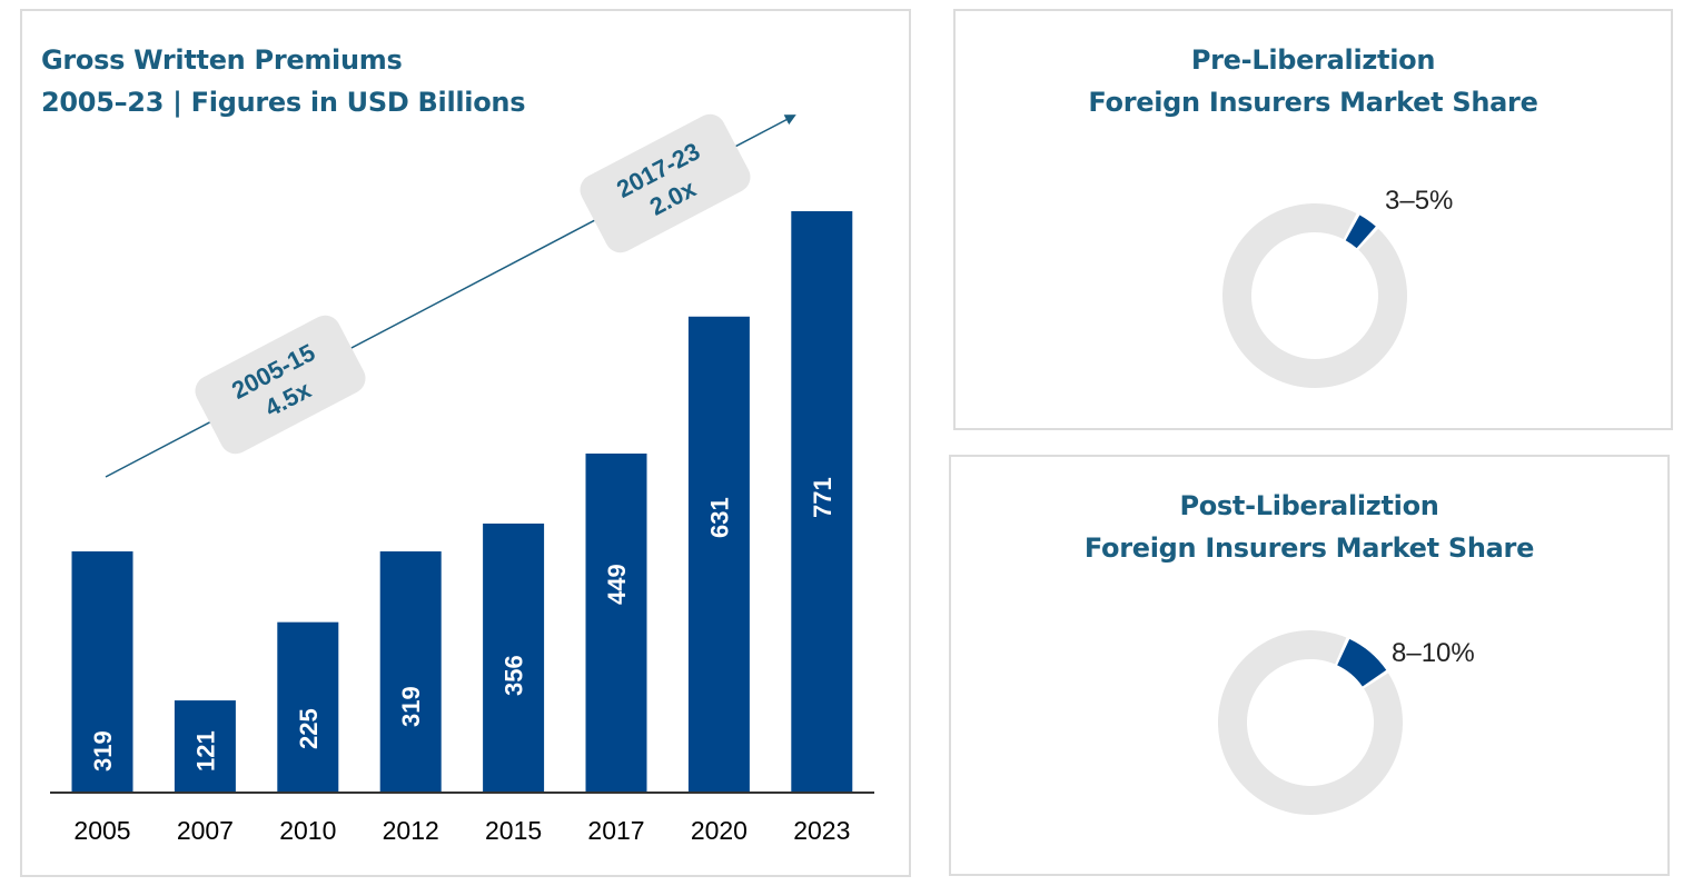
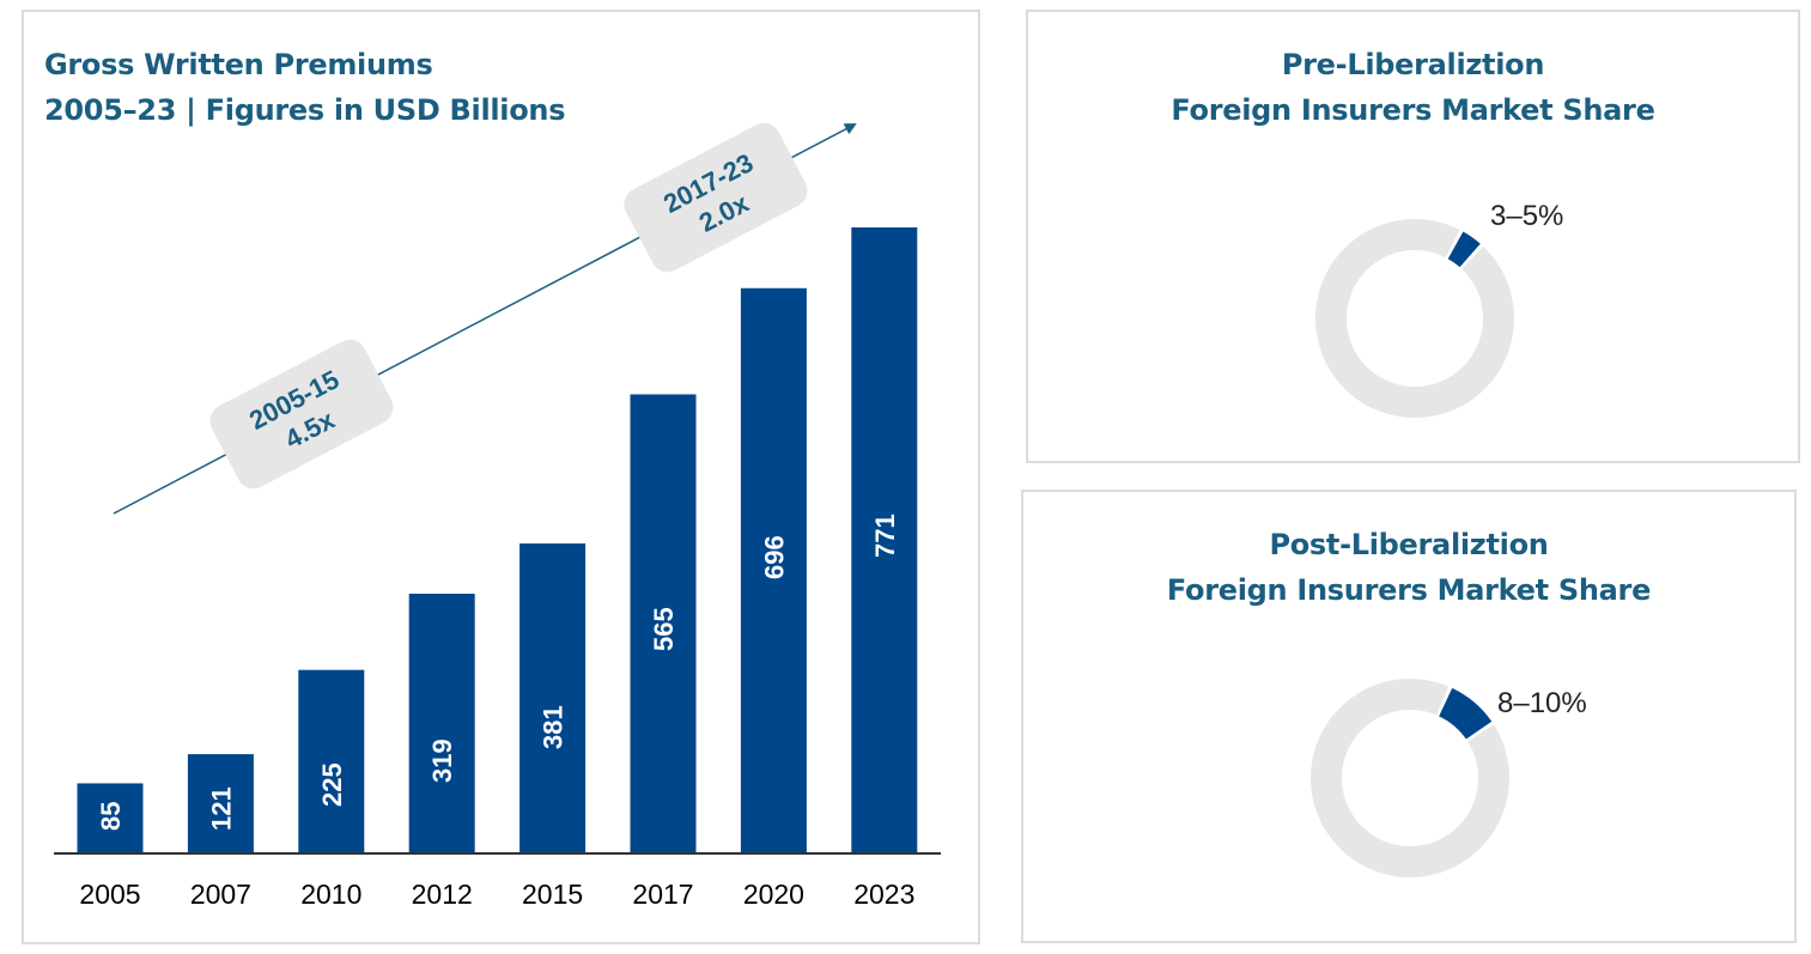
Gross Written Premiums/2005: 319 -> 85
Gross Written Premiums/2015: 356 -> 381
Gross Written Premiums/2017: 449 -> 565
Gross Written Premiums/2020: 631 -> 696
